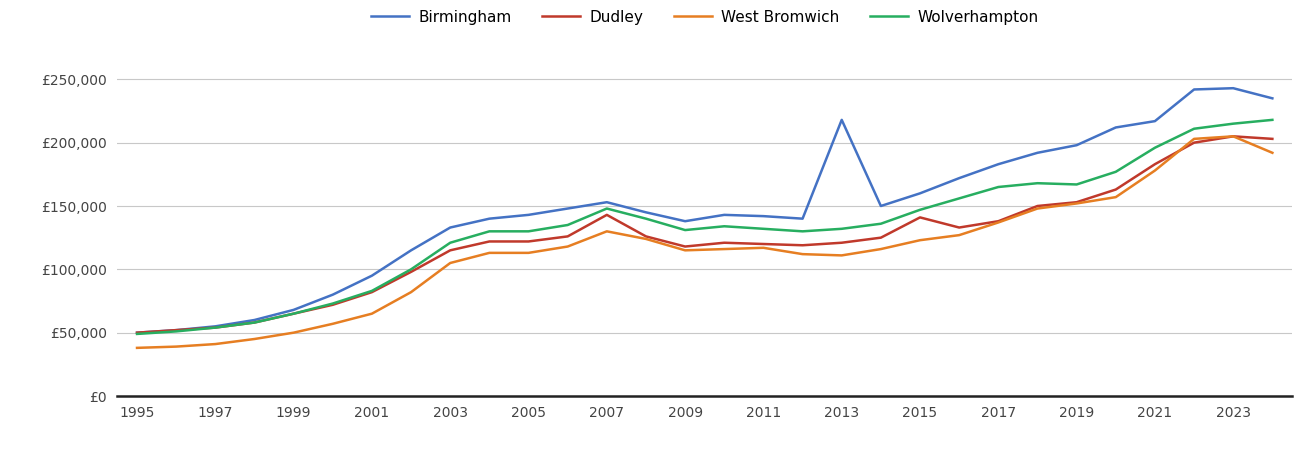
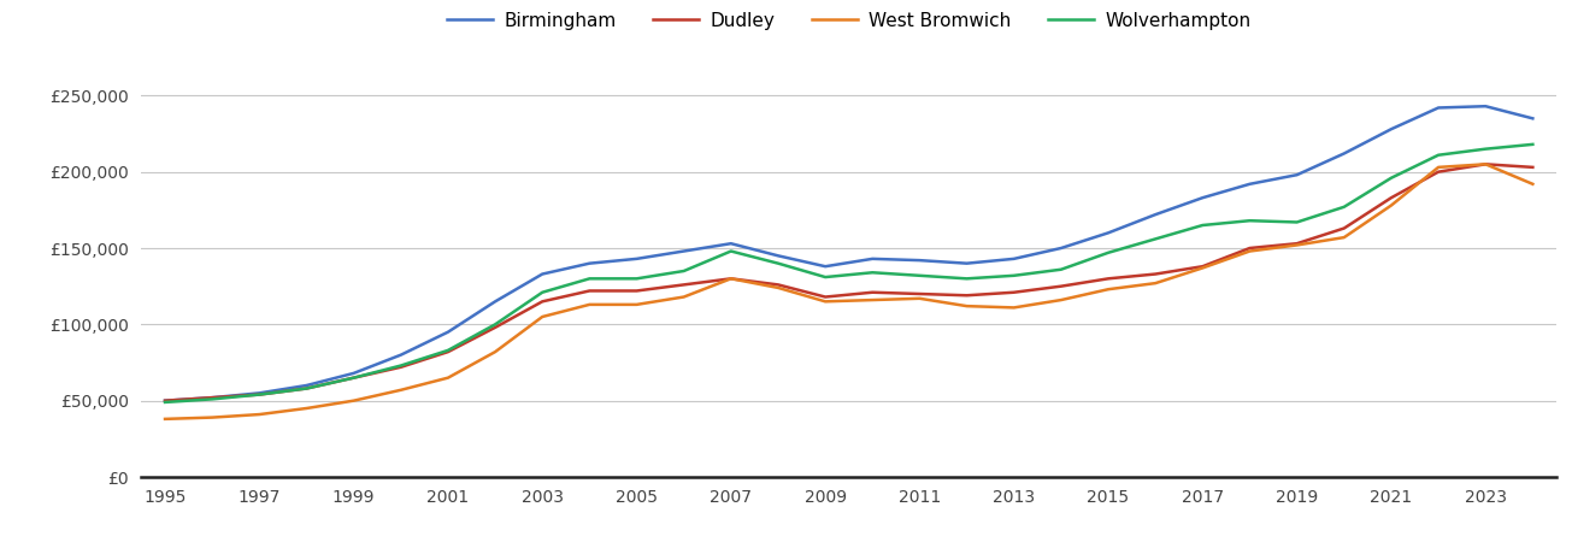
Dudley/2007: £143,000 -> £130,000
Birmingham/2013: £218,000 -> £143,000
Dudley/2015: £141,000 -> £130,000
Birmingham/2021: £217,000 -> £228,000
